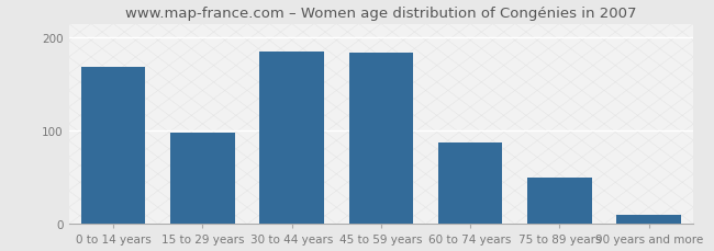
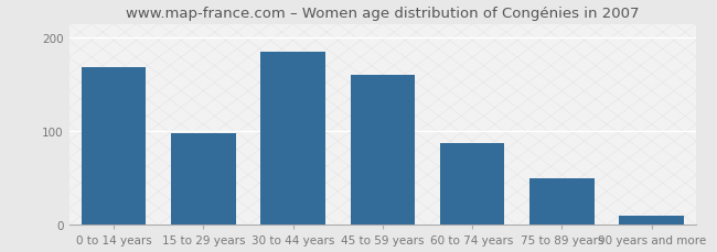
45 to 59 years: 184 -> 160
